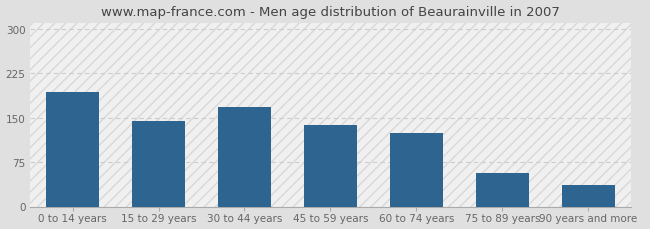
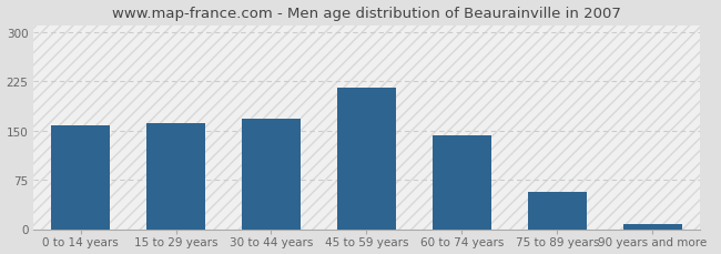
0 to 14 years: 194 -> 158
15 to 29 years: 144 -> 162
45 to 59 years: 138 -> 215
60 to 74 years: 124 -> 142
90 years and more: 36 -> 8
